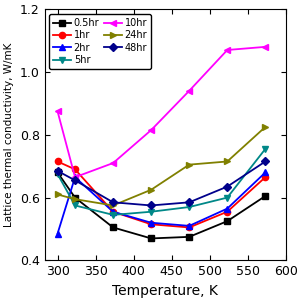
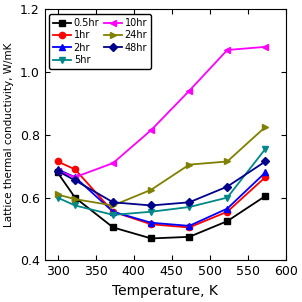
2hr/300: 0.485 -> 0.690
5hr/300: 0.675 -> 0.600
10hr/300: 0.875 -> 0.685
